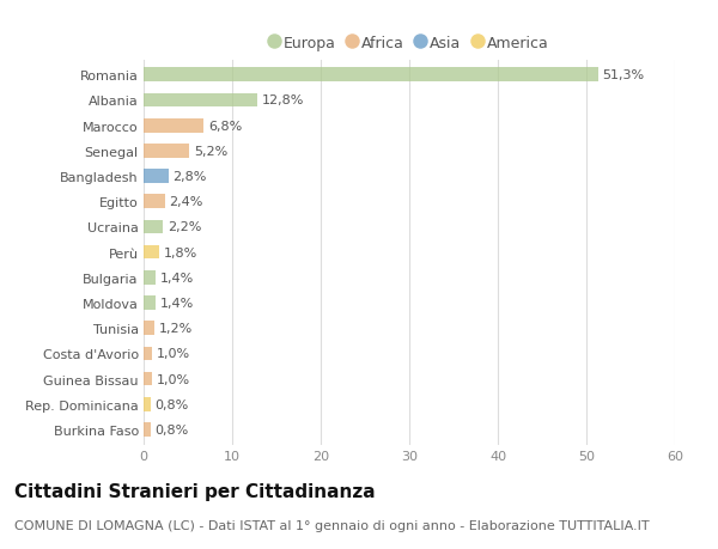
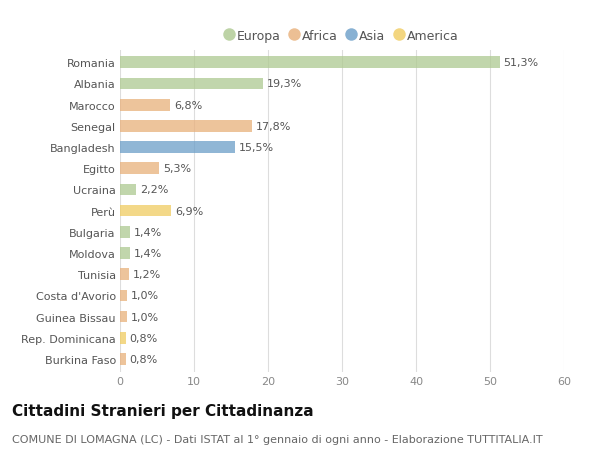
Albania: 12,8% -> 19,3%
Senegal: 5,2% -> 17,8%
Bangladesh: 2,8% -> 15,5%
Egitto: 2,4% -> 5,3%
Perù: 1,8% -> 6,9%
